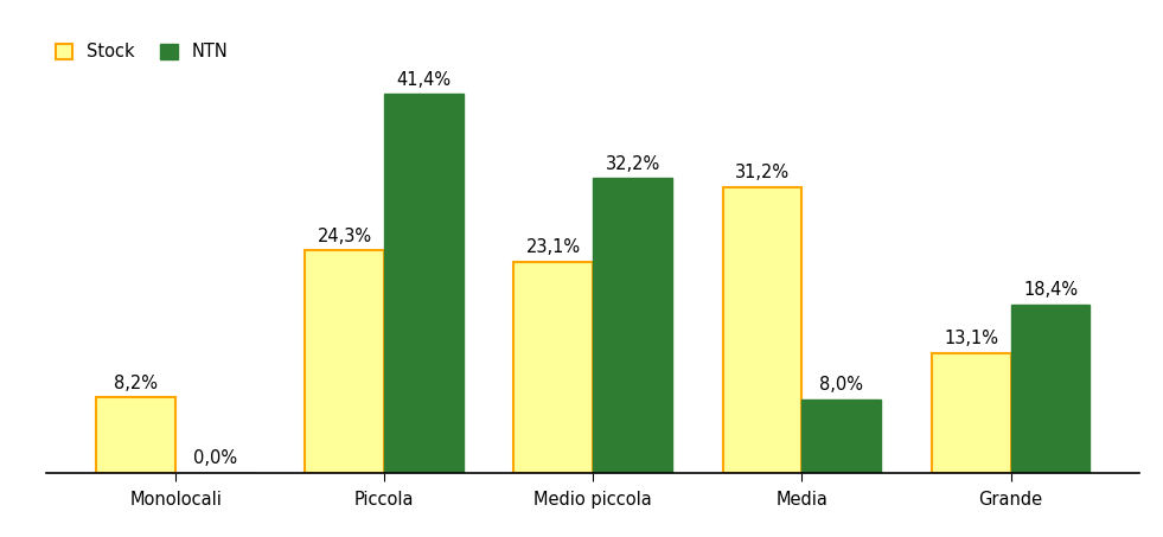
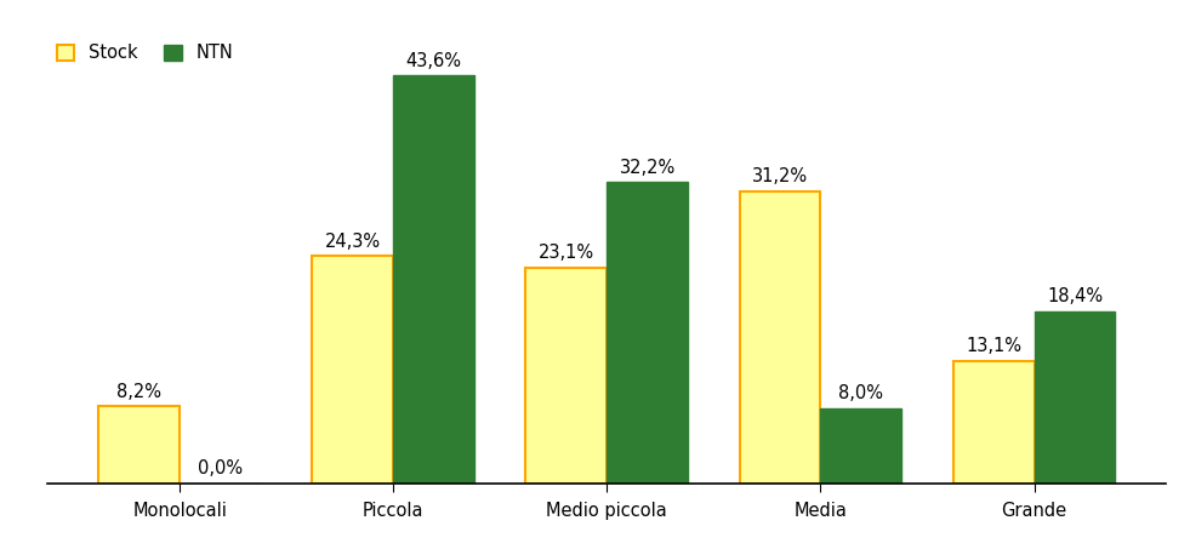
NTN/Piccola: 41,4% -> 43,6%
